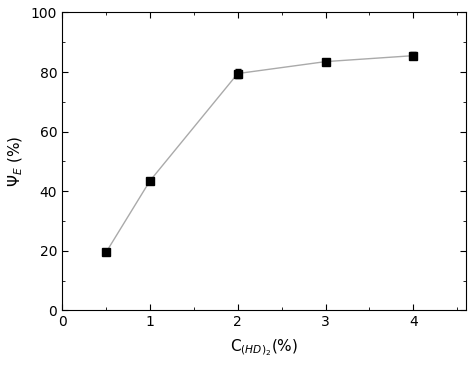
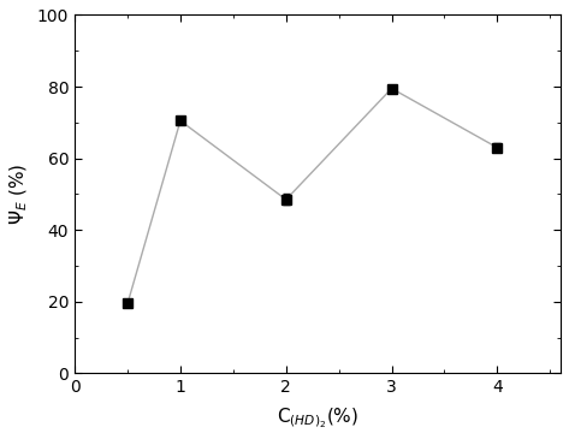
1: 43.5 -> 70.5
2: 79.5 -> 48.5
3: 83.5 -> 79.5
4: 85.5 -> 63.0
